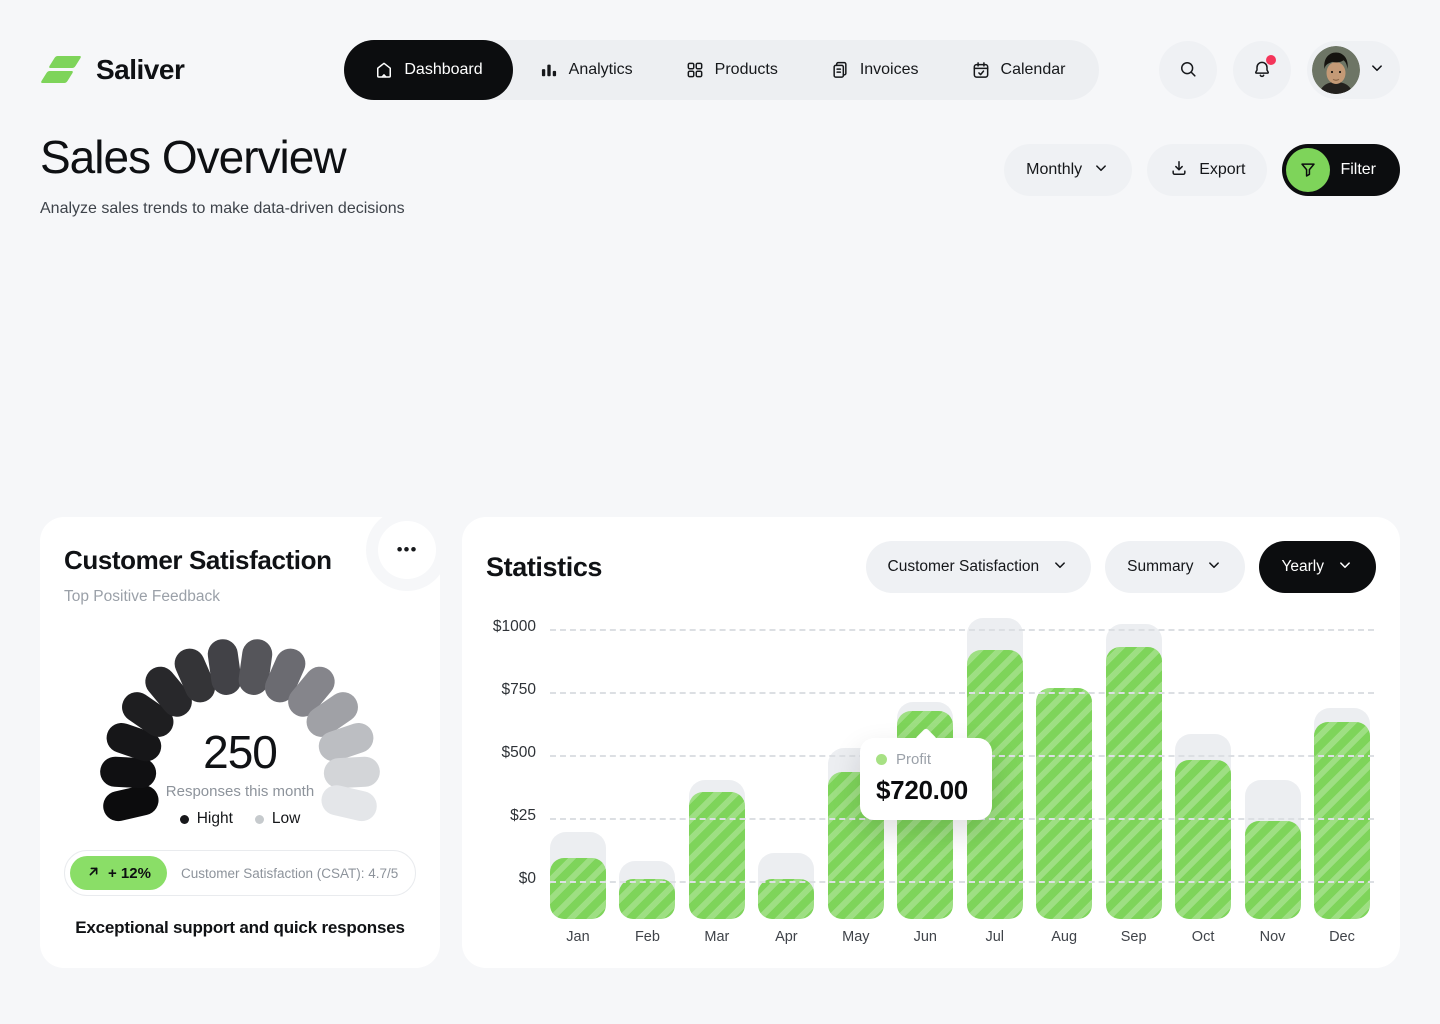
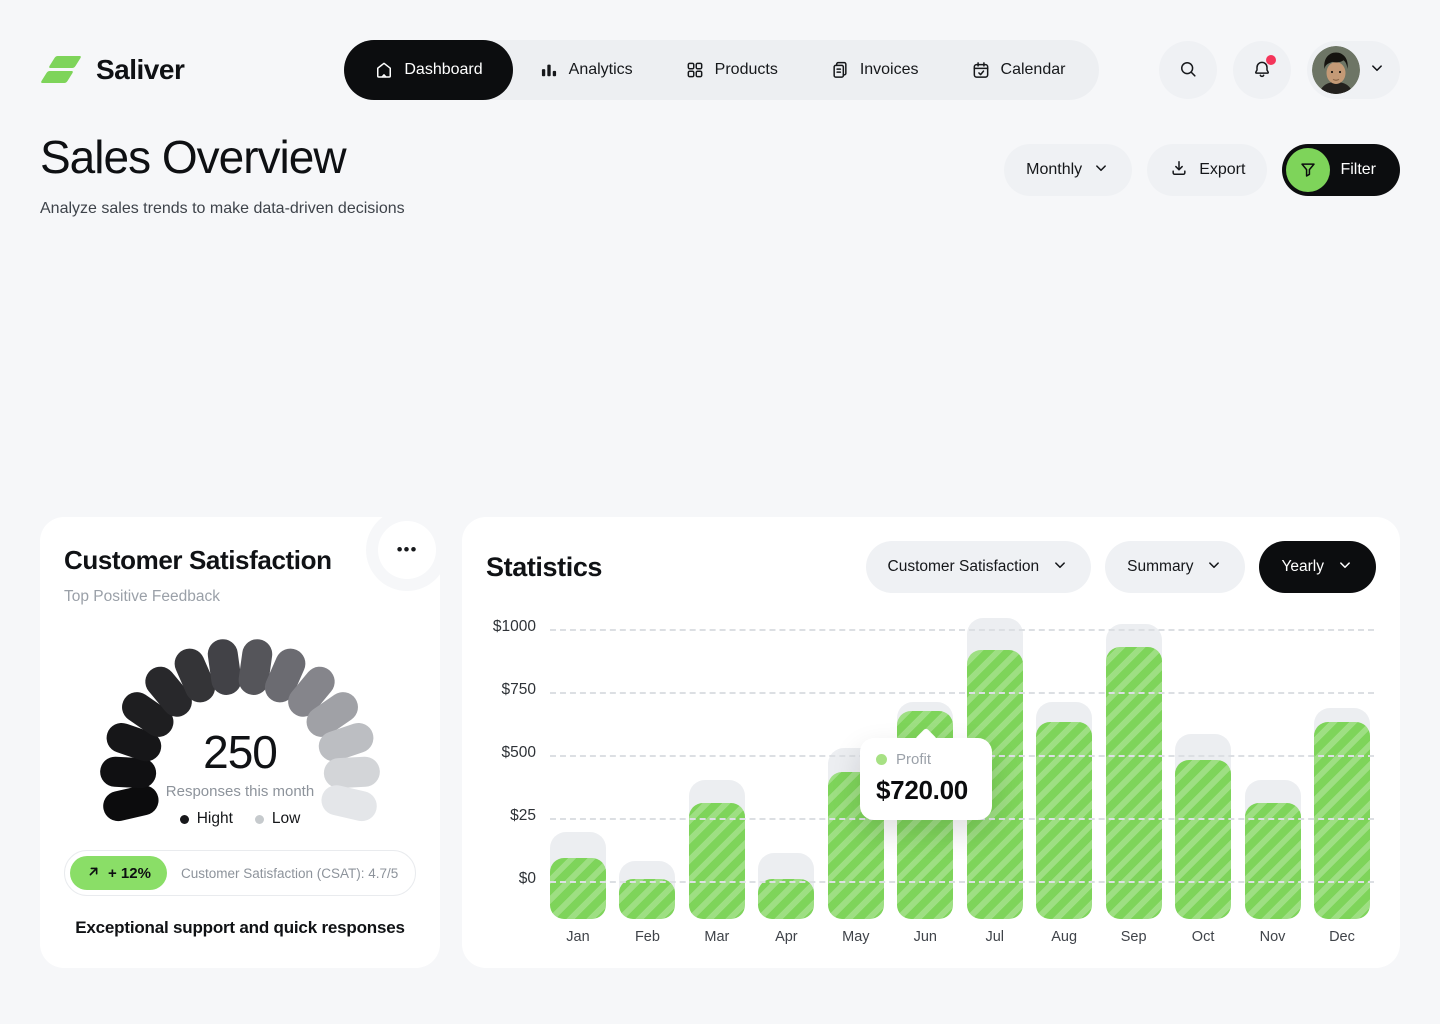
Profit/Mar: $440 -> $400
Profit/Aug: $800 -> $680
Profit/Nov: $340 -> $400
